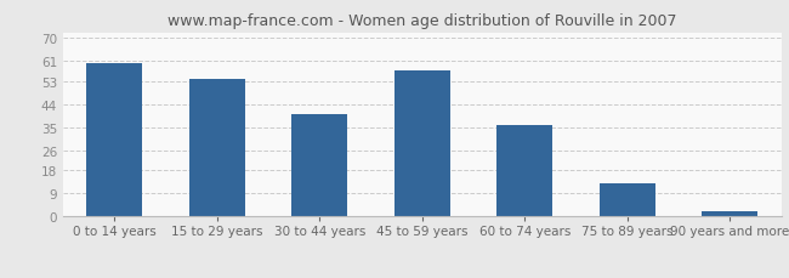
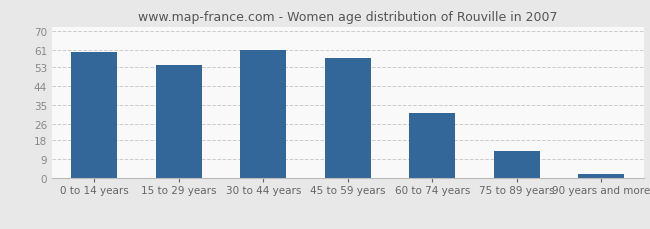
30 to 44 years: 40 -> 61
60 to 74 years: 36 -> 31
